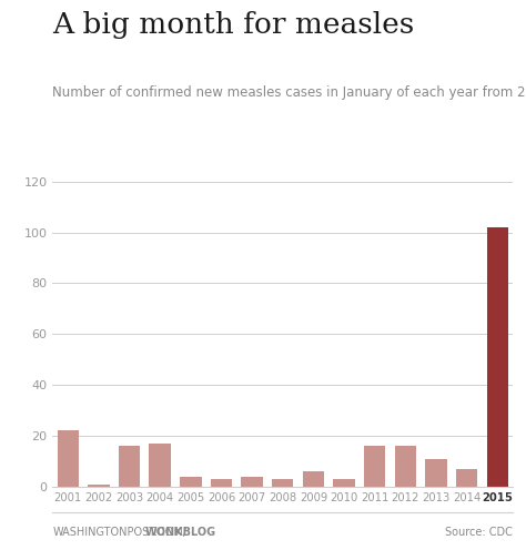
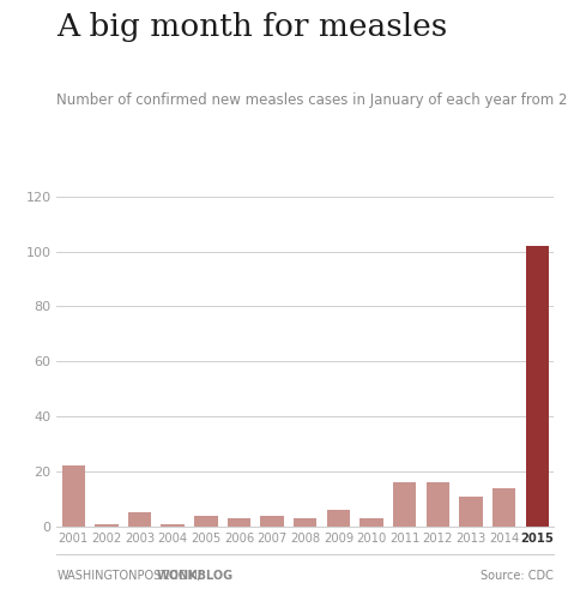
2003: 16 -> 5
2004: 17 -> 1
2014: 7 -> 14
